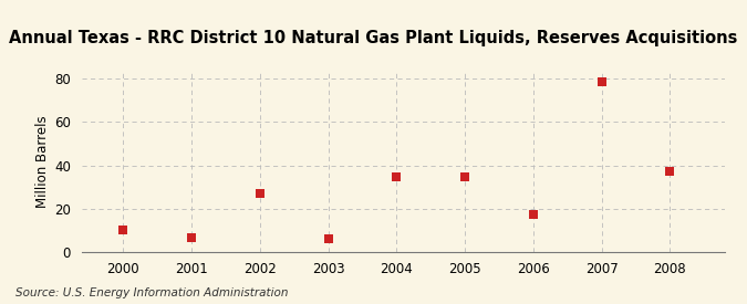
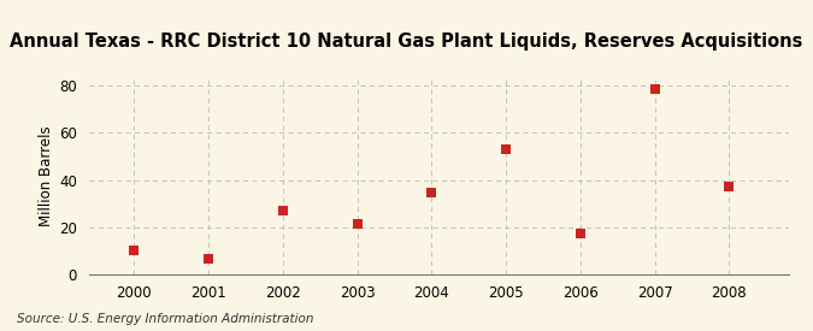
2003: 6 -> 22
2005: 35 -> 53
